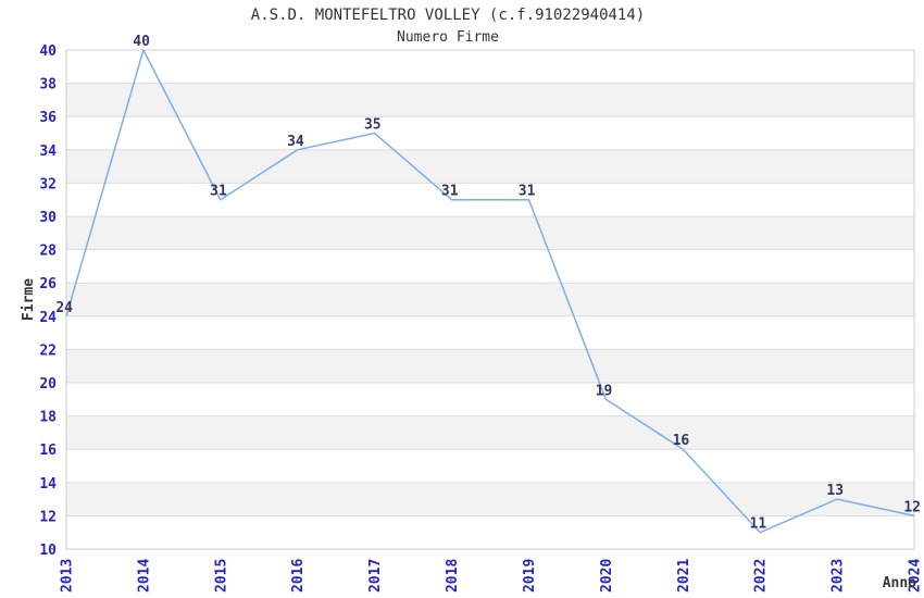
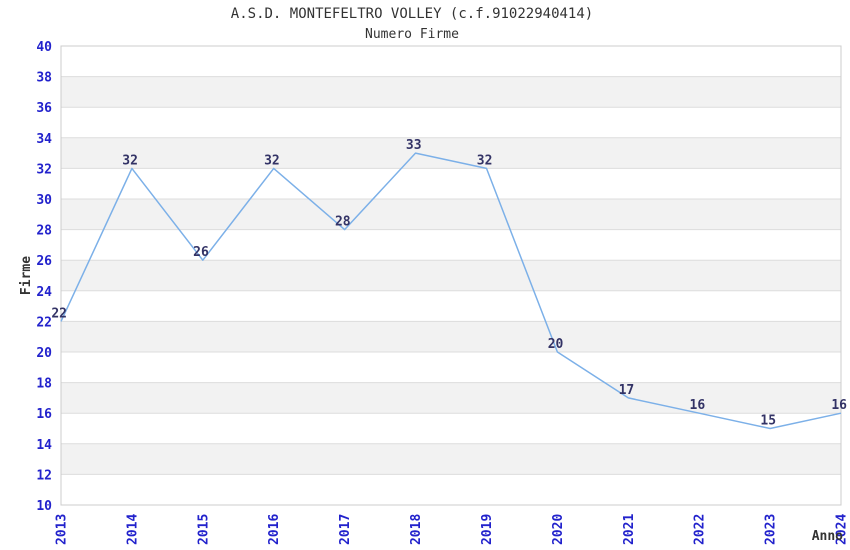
2013: 24 -> 22
2014: 40 -> 32
2015: 31 -> 26
2016: 34 -> 32
2017: 35 -> 28
2018: 31 -> 33
2019: 31 -> 32
2020: 19 -> 20
2021: 16 -> 17
2022: 11 -> 16
2023: 13 -> 15
2024: 12 -> 16
